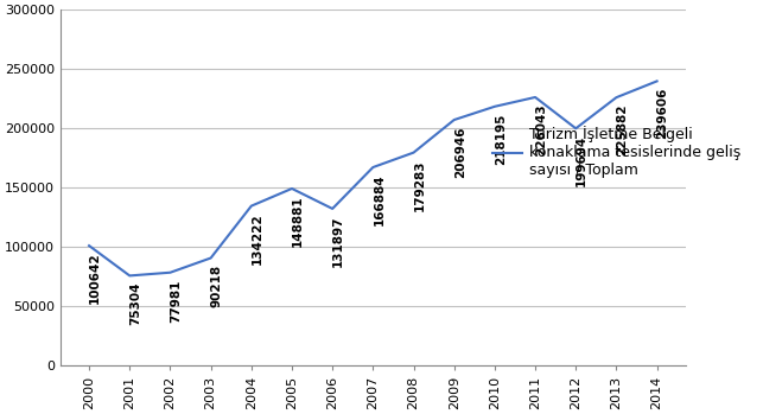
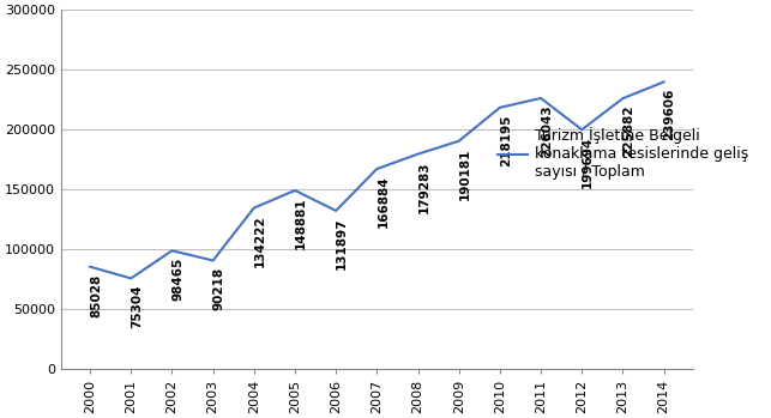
2000: 100642 -> 85028
2002: 77981 -> 98465
2009: 206946 -> 190181
